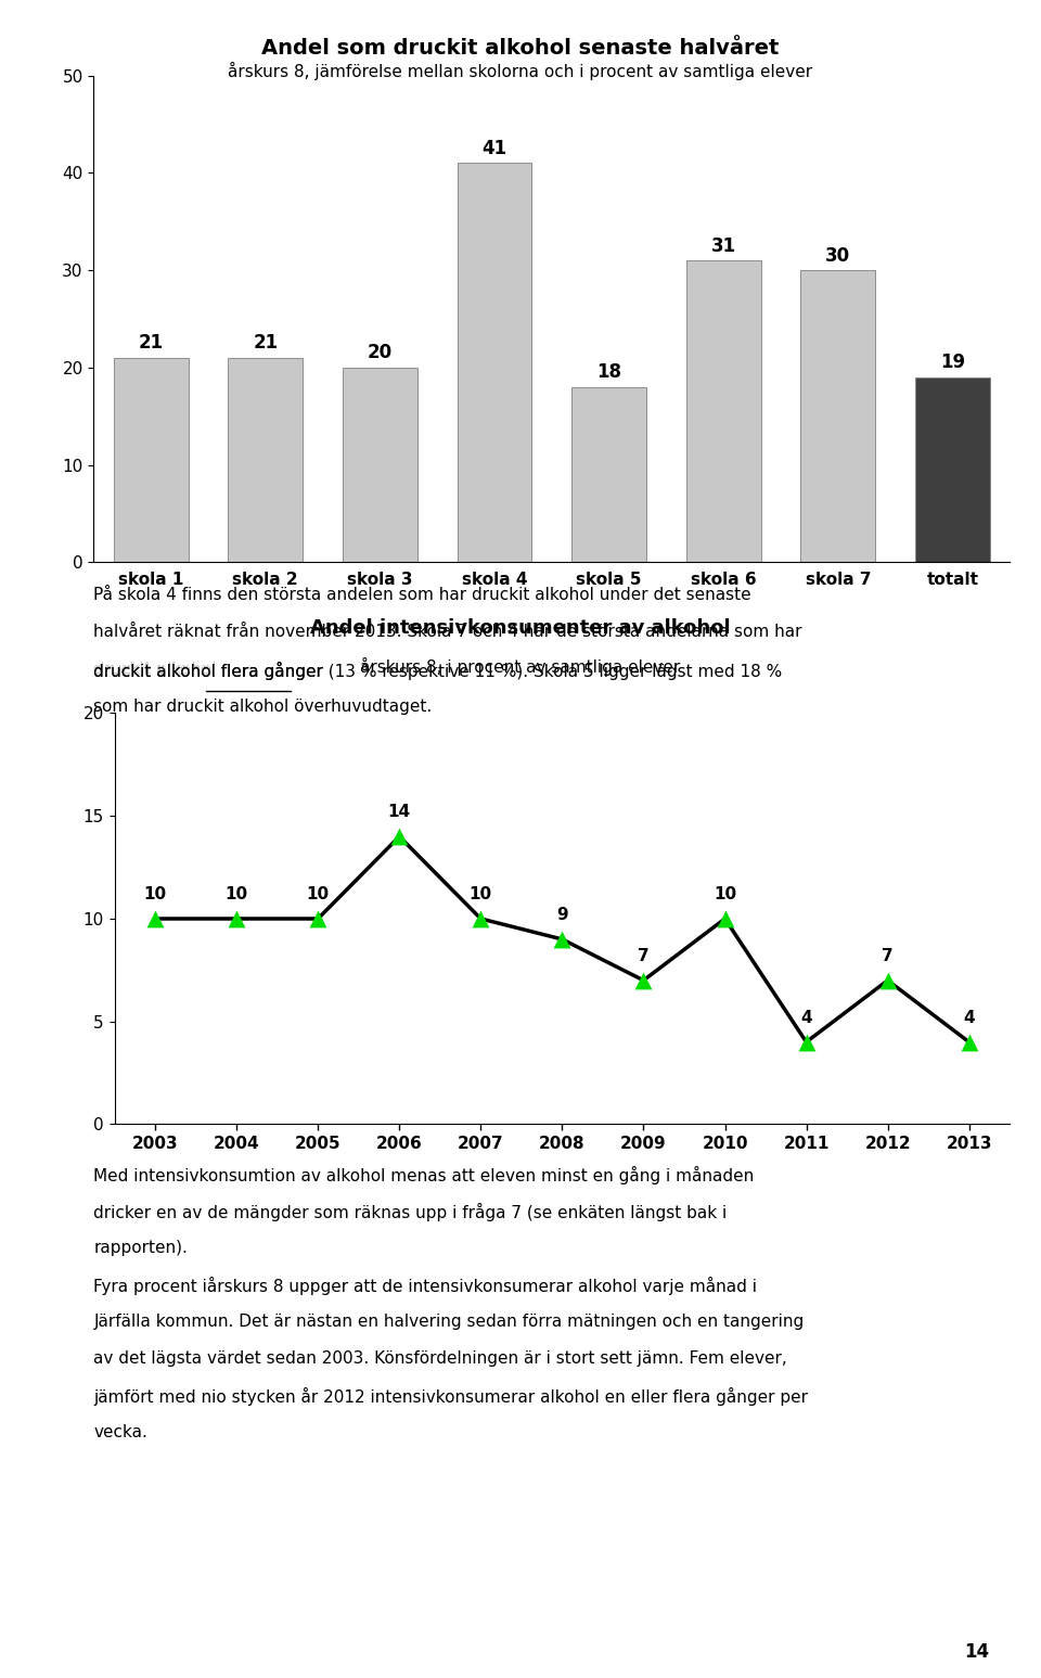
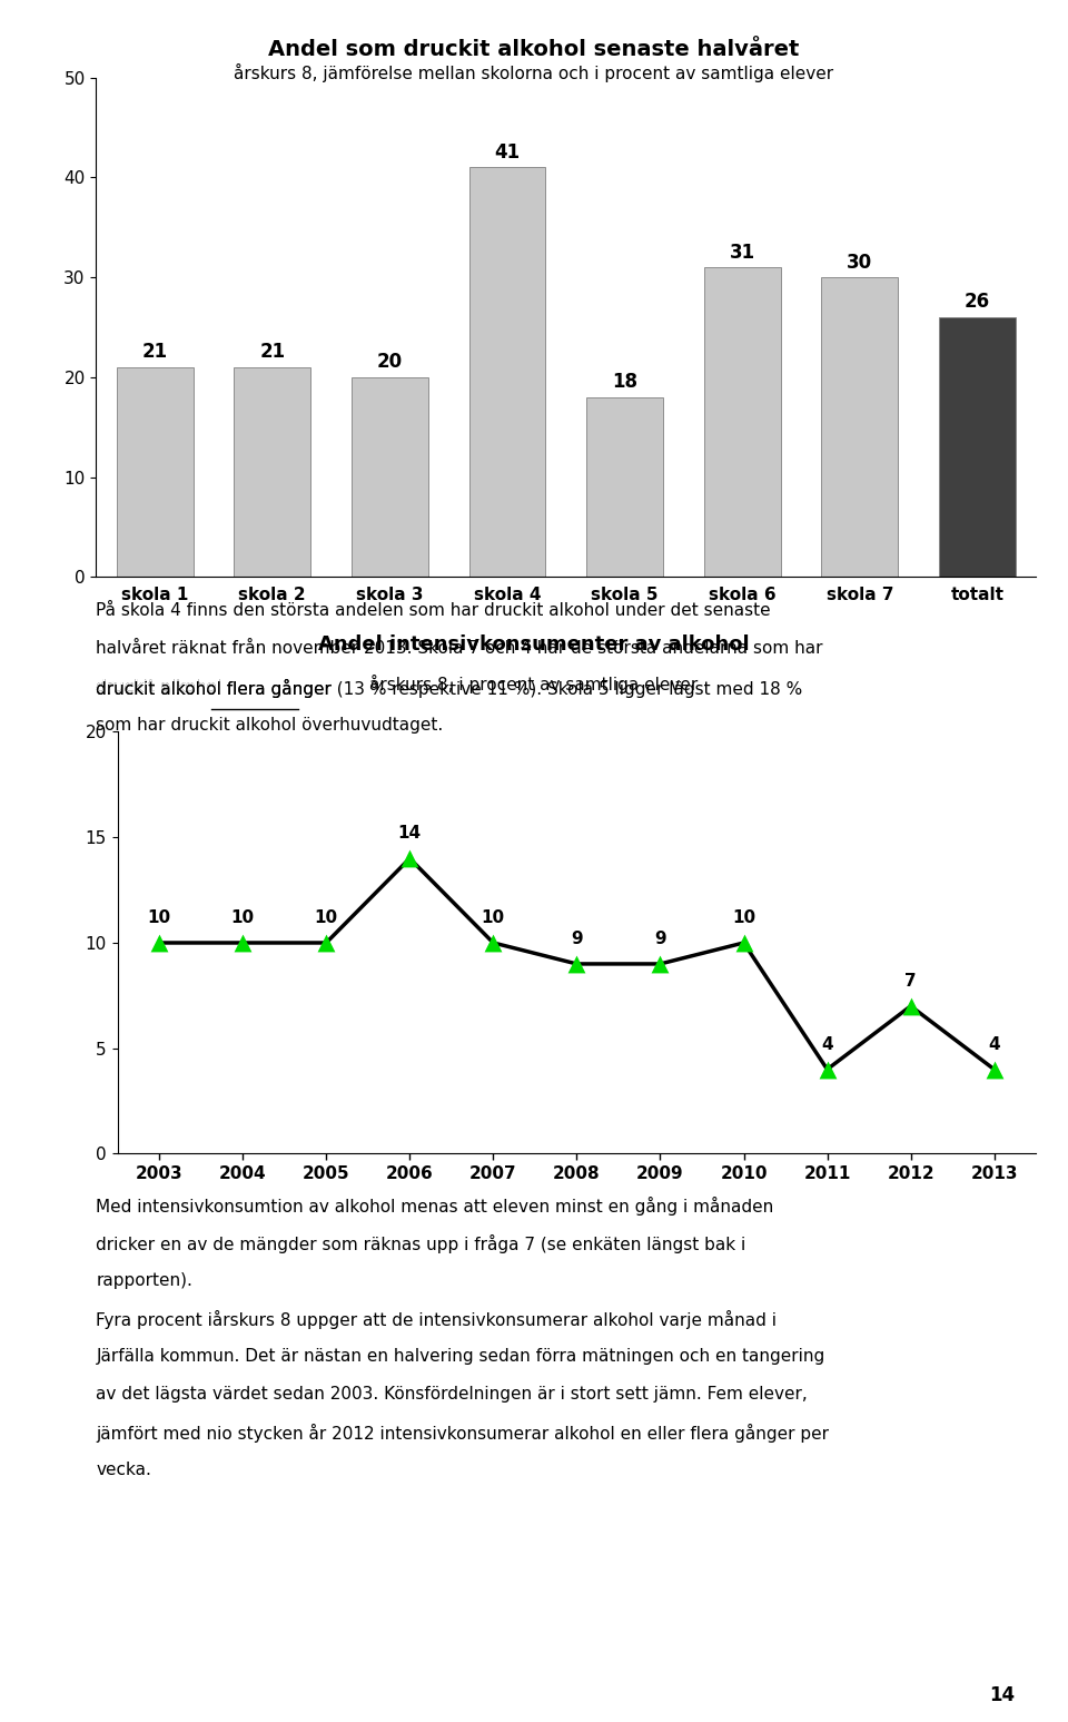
totalt: 19 -> 26
2009: 7 -> 9
